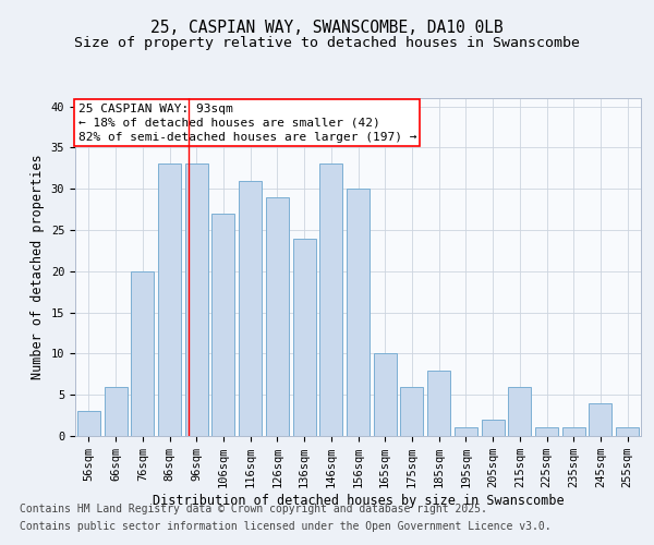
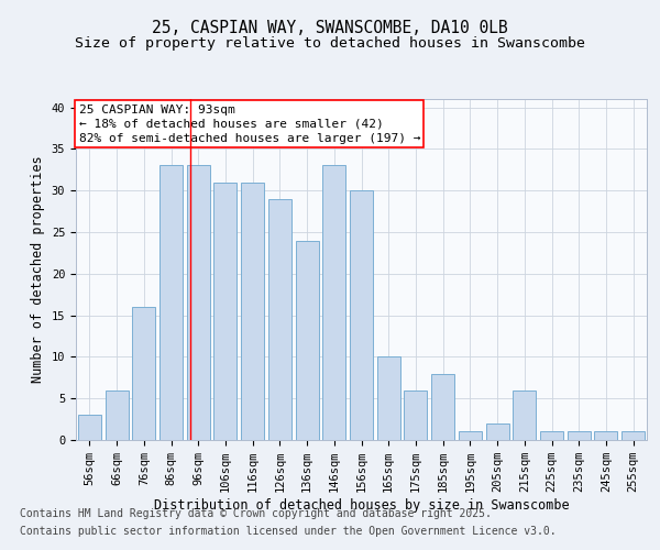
76sqm: 20 -> 16
106sqm: 27 -> 31
245sqm: 4 -> 1
